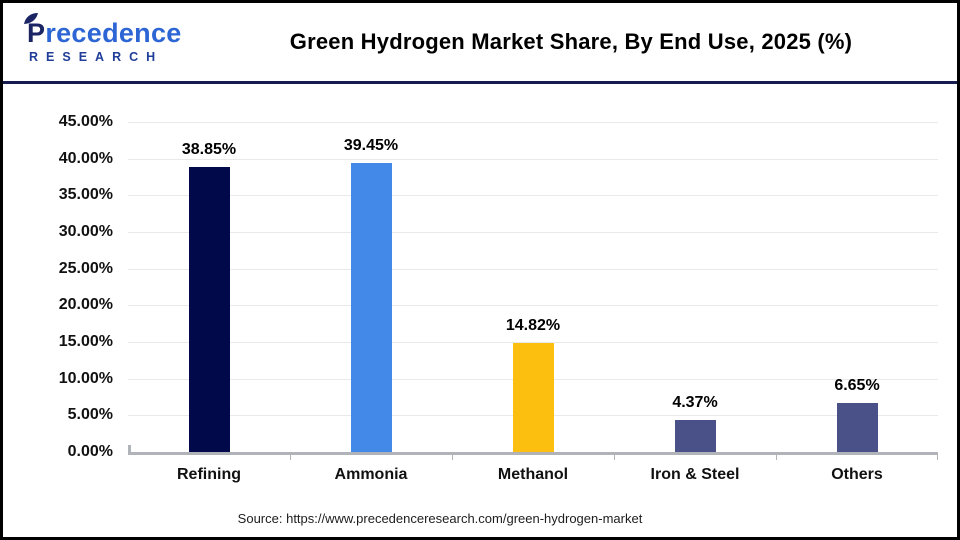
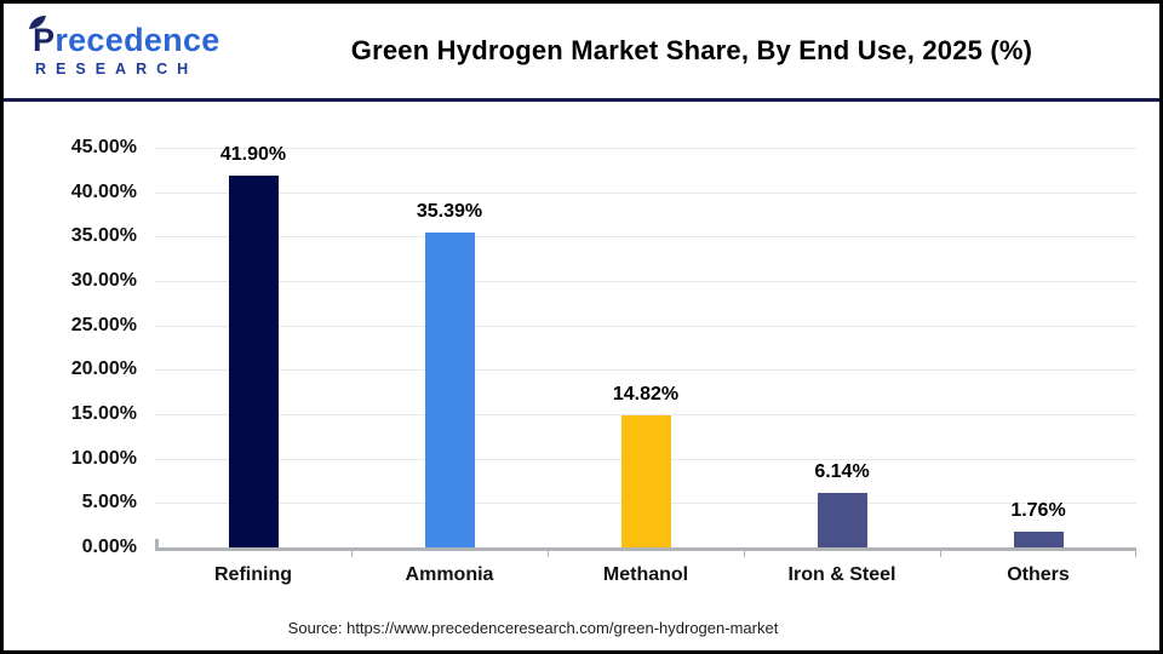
Refining: 38.85% -> 41.90%
Ammonia: 39.45% -> 35.39%
Iron & Steel: 4.37% -> 6.14%
Others: 6.65% -> 1.76%
